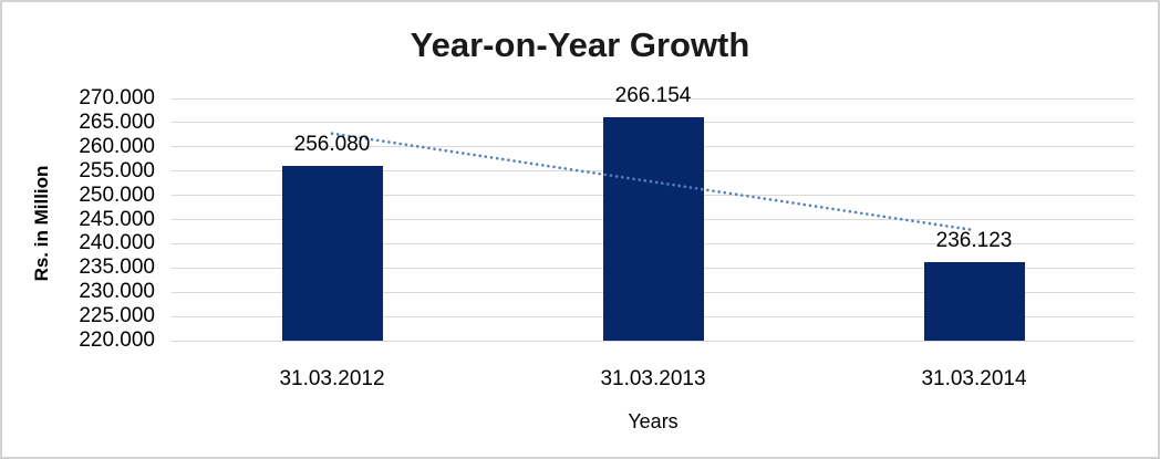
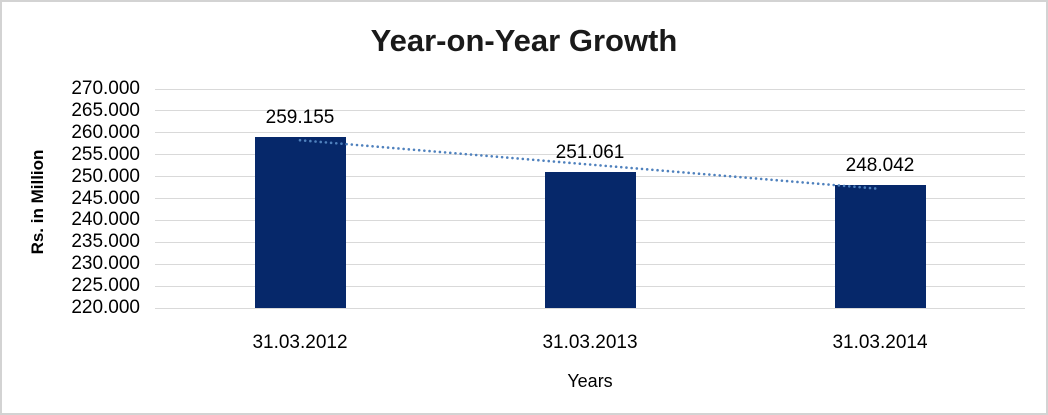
31.03.2012: 256.080 -> 259.155
31.03.2013: 266.154 -> 251.061
31.03.2014: 236.123 -> 248.042
